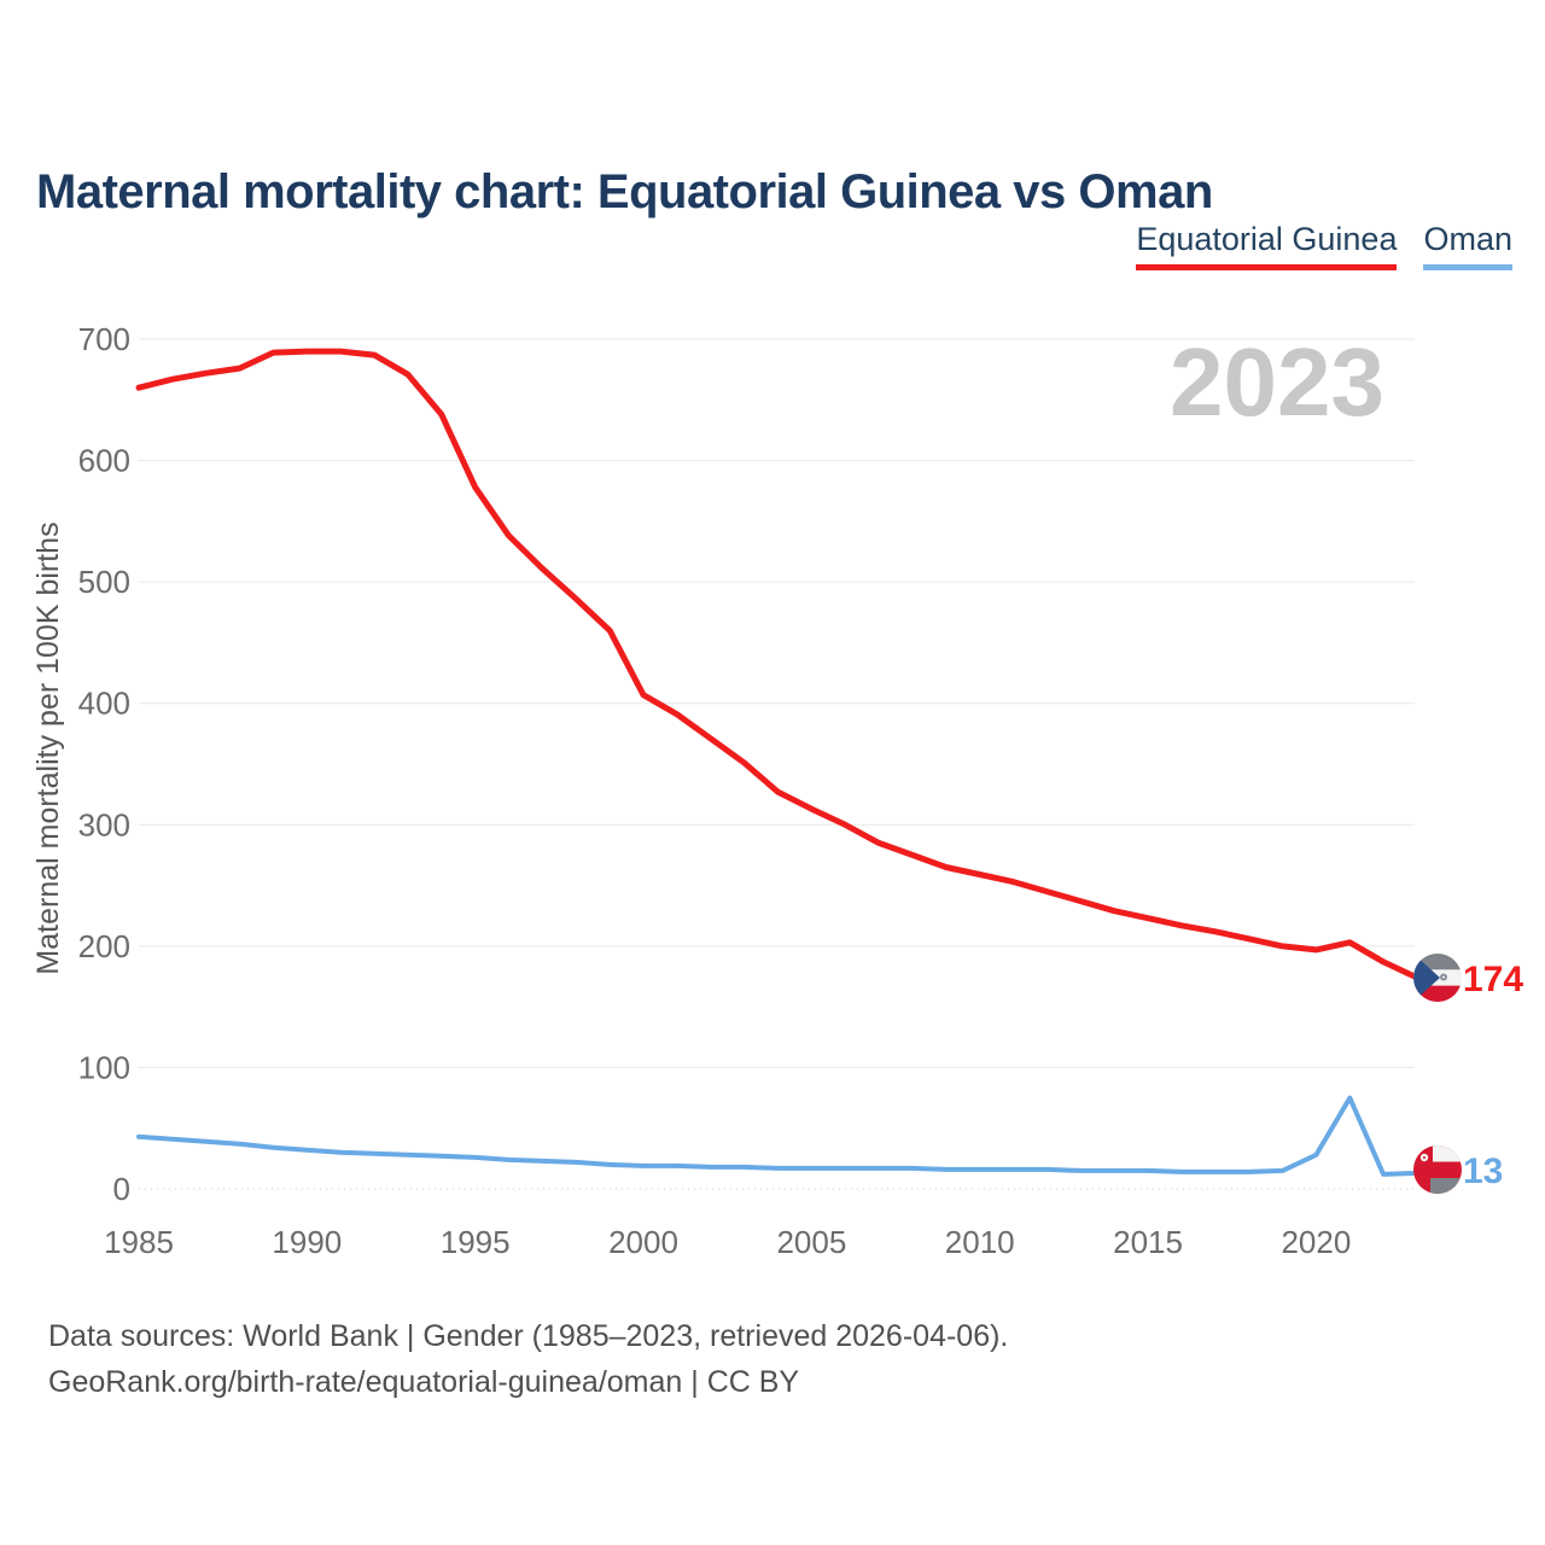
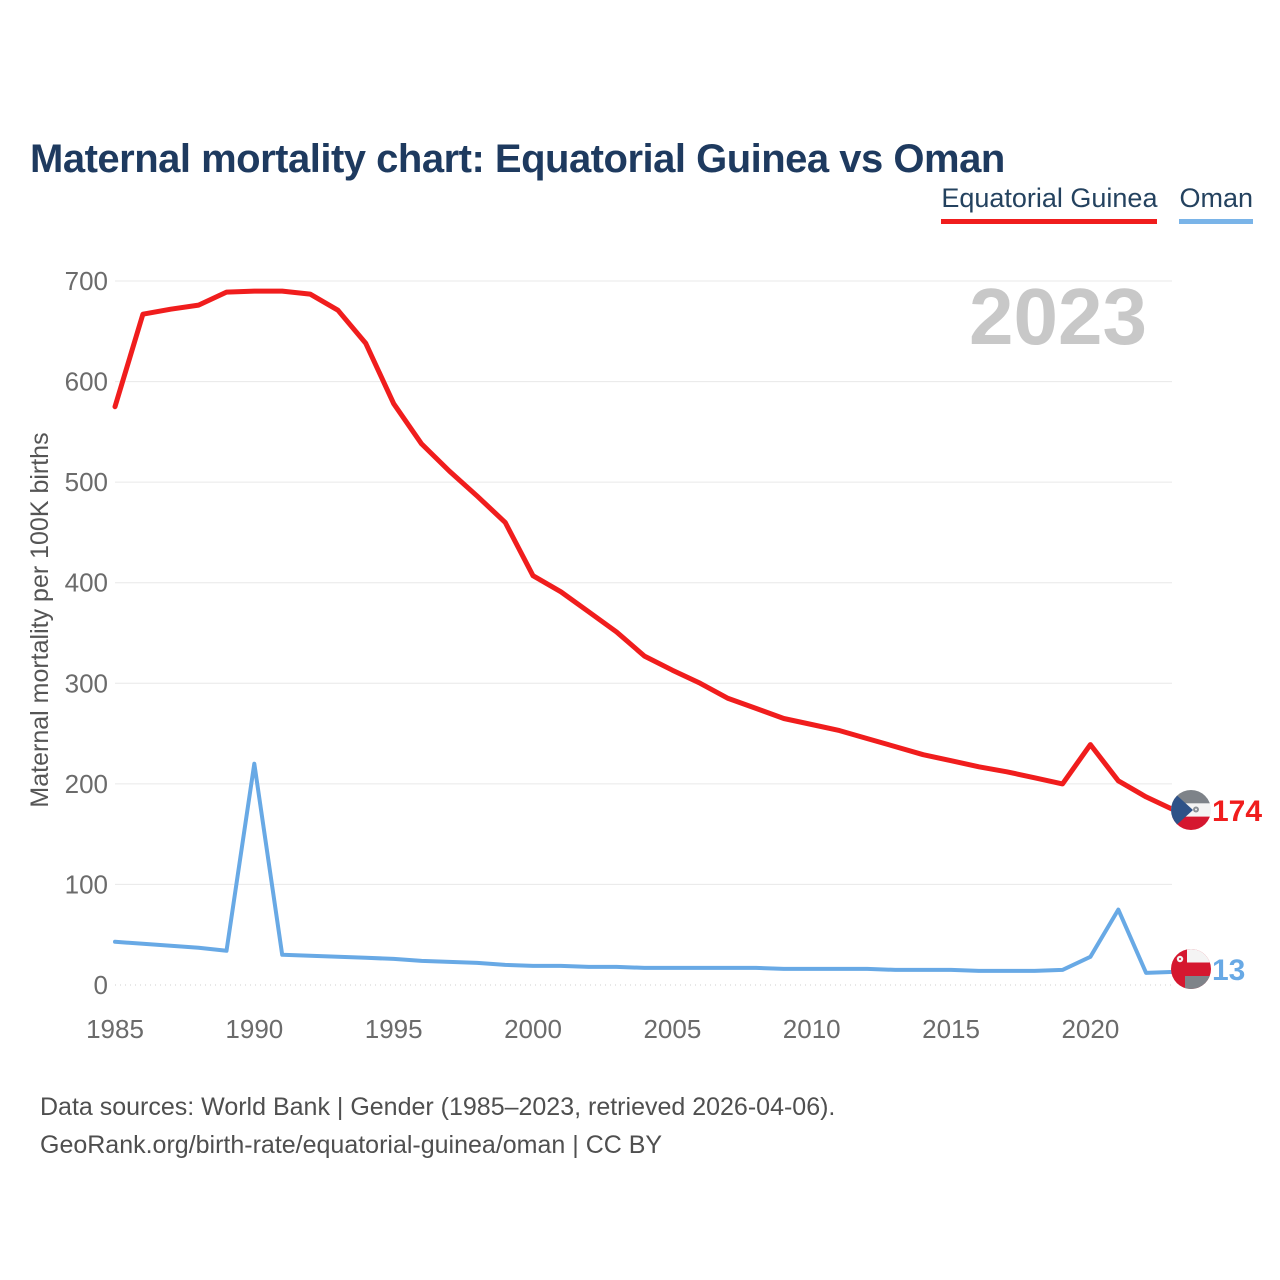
Equatorial Guinea/1985: 660 -> 575
Oman/1990: 32 -> 220
Equatorial Guinea/2020: 197 -> 239
